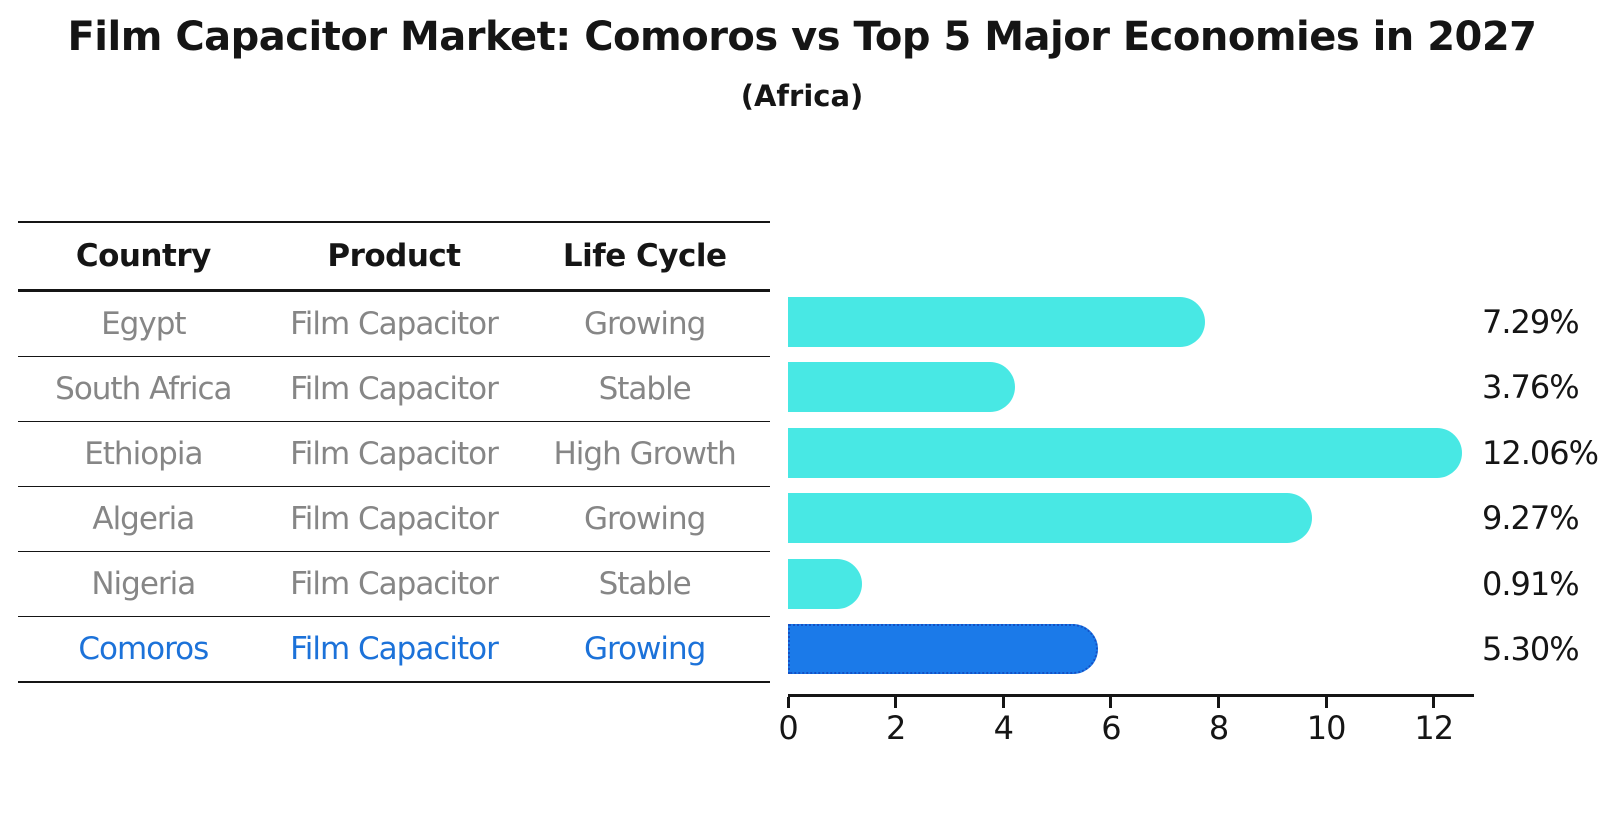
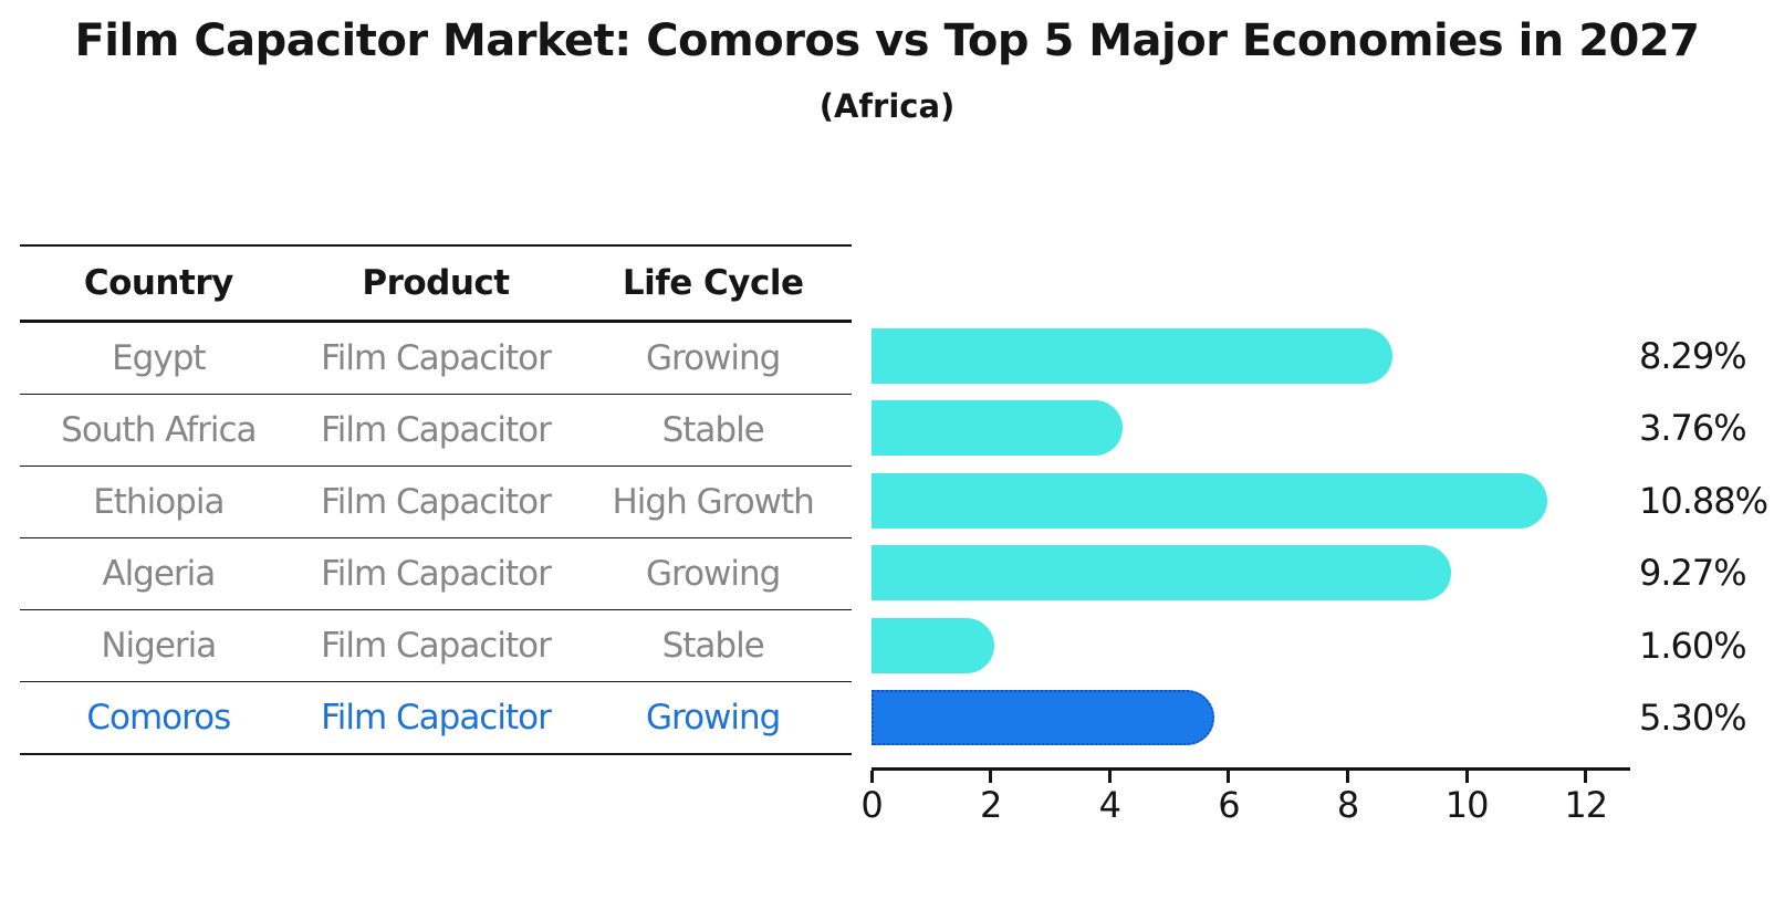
Egypt: 7.29% -> 8.29%
Ethiopia: 12.06% -> 10.88%
Nigeria: 0.91% -> 1.60%
